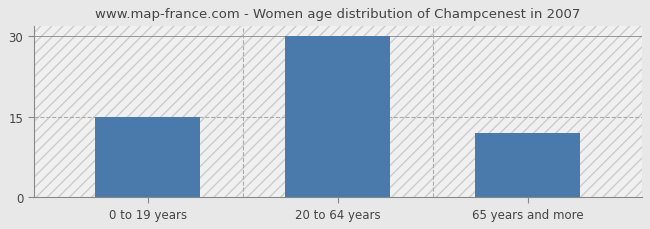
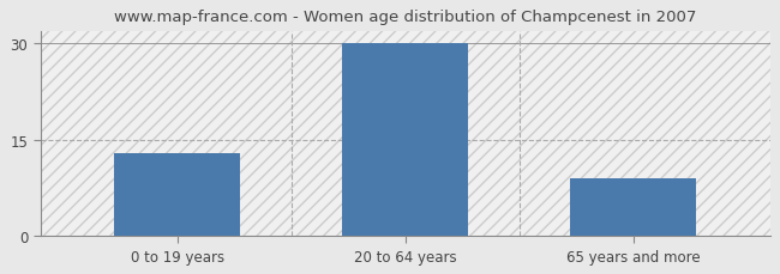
0 to 19 years: 15 -> 13
65 years and more: 12 -> 9
